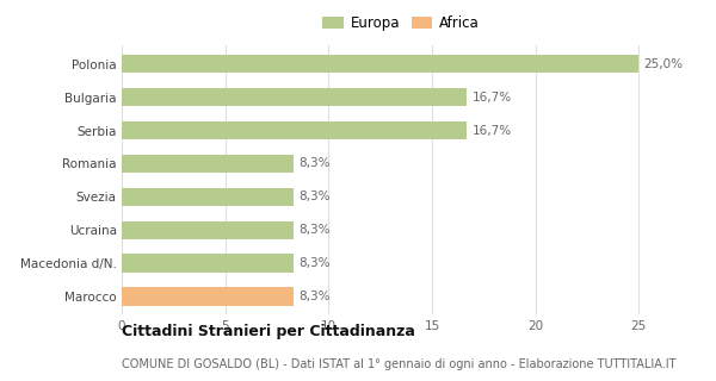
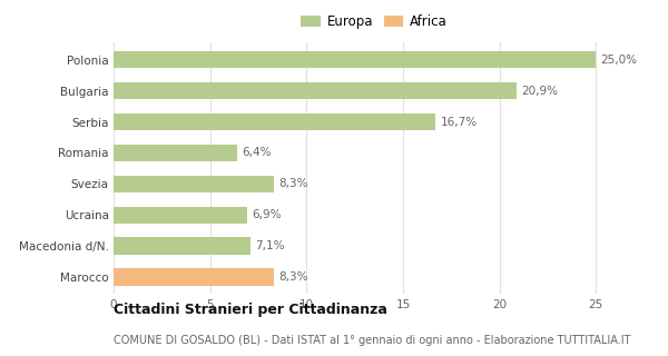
Bulgaria: 16,7% -> 20,9%
Romania: 8,3% -> 6,4%
Ucraina: 8,3% -> 6,9%
Macedonia d/N.: 8,3% -> 7,1%
